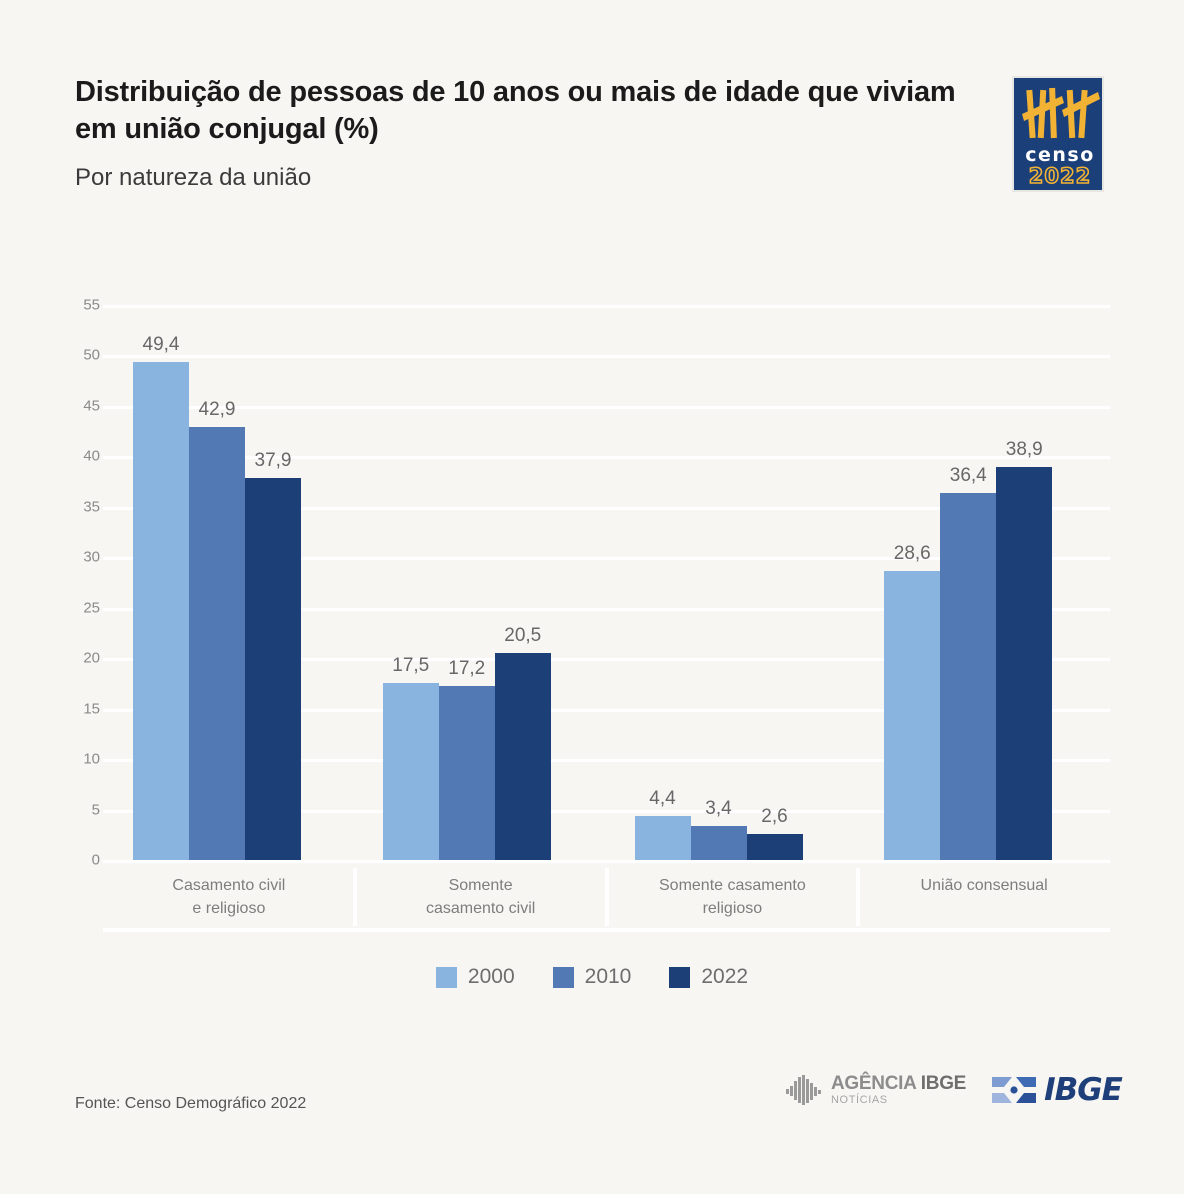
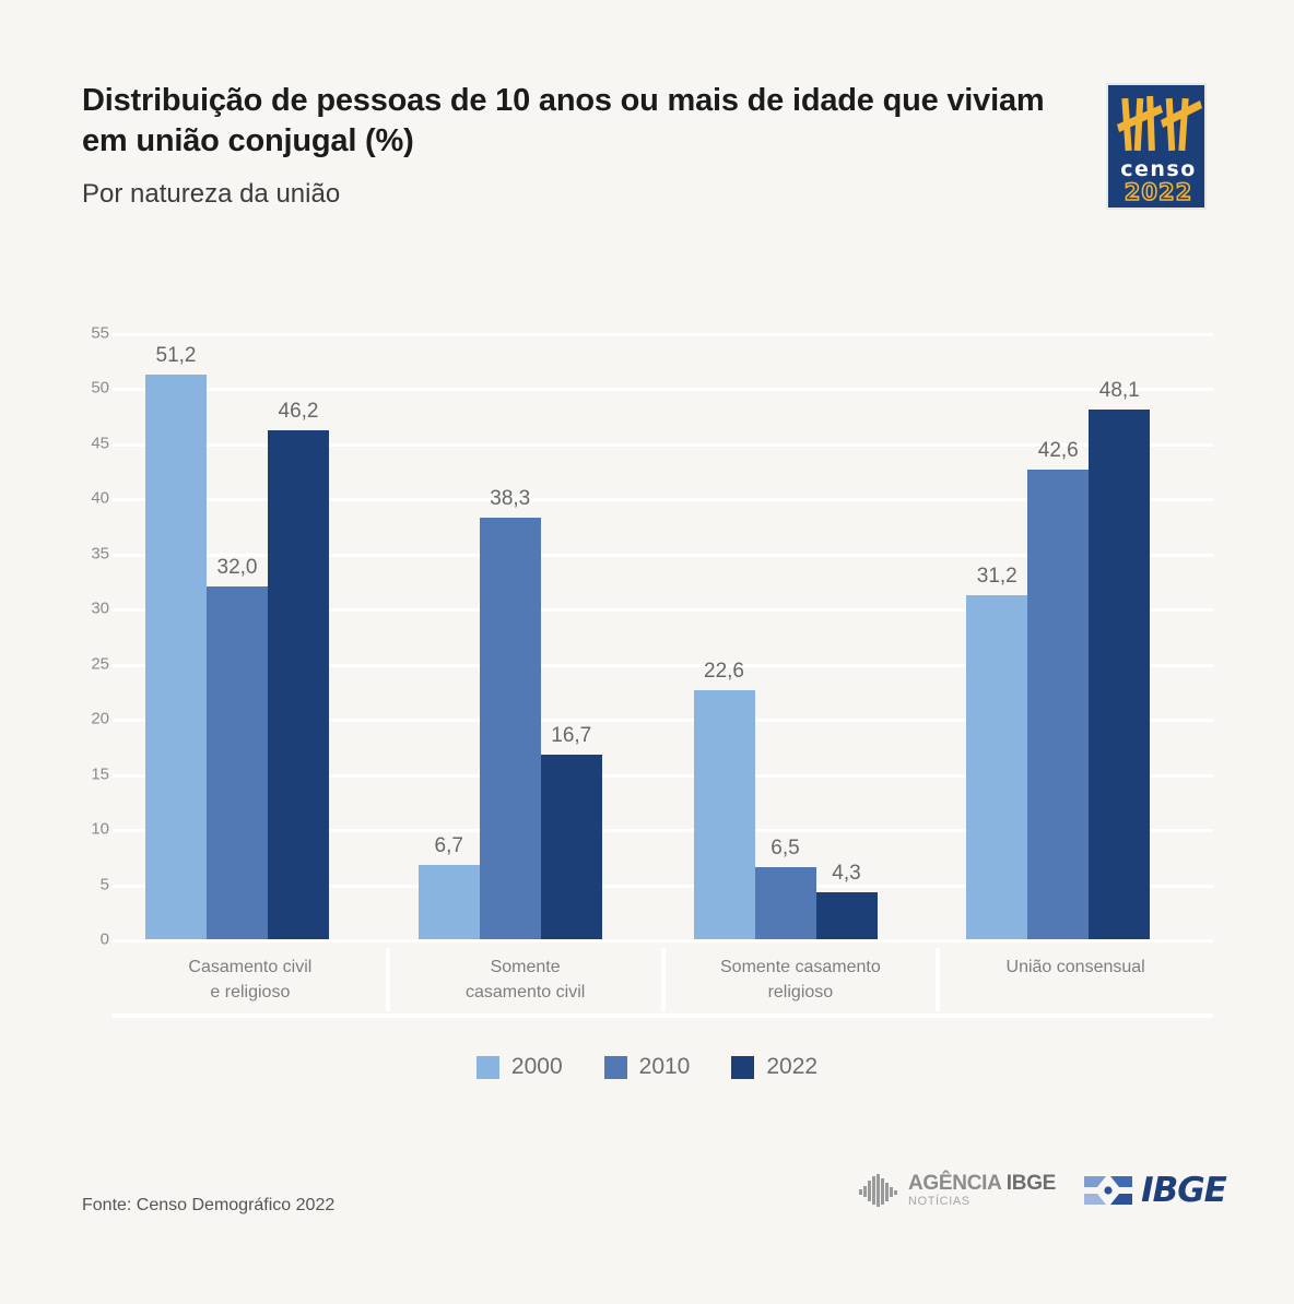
2000/Casamento civil e religioso: 49,4 -> 51,2
2010/Casamento civil e religioso: 42,9 -> 32,0
2022/Casamento civil e religioso: 37,9 -> 46,2
2000/Somente casamento civil: 17,5 -> 6,7
2010/Somente casamento civil: 17,2 -> 38,3
2022/Somente casamento civil: 20,5 -> 16,7
2000/Somente casamento religioso: 4,4 -> 22,6
2010/Somente casamento religioso: 3,4 -> 6,5
2022/Somente casamento religioso: 2,6 -> 4,3
2000/União consensual: 28,6 -> 31,2
2010/União consensual: 36,4 -> 42,6
2022/União consensual: 38,9 -> 48,1
